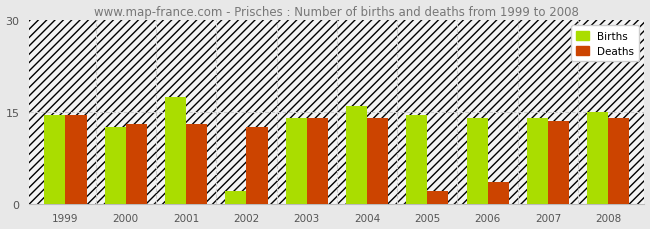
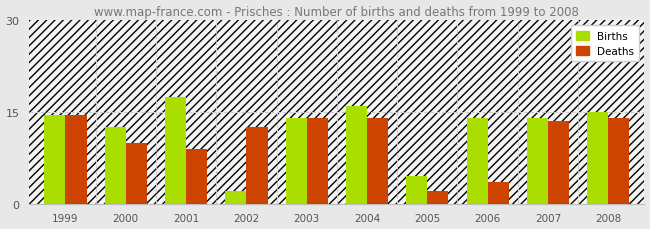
Deaths/2000: 13.0 -> 10.0
Deaths/2001: 13.0 -> 9.0
Births/2005: 14.5 -> 4.6
